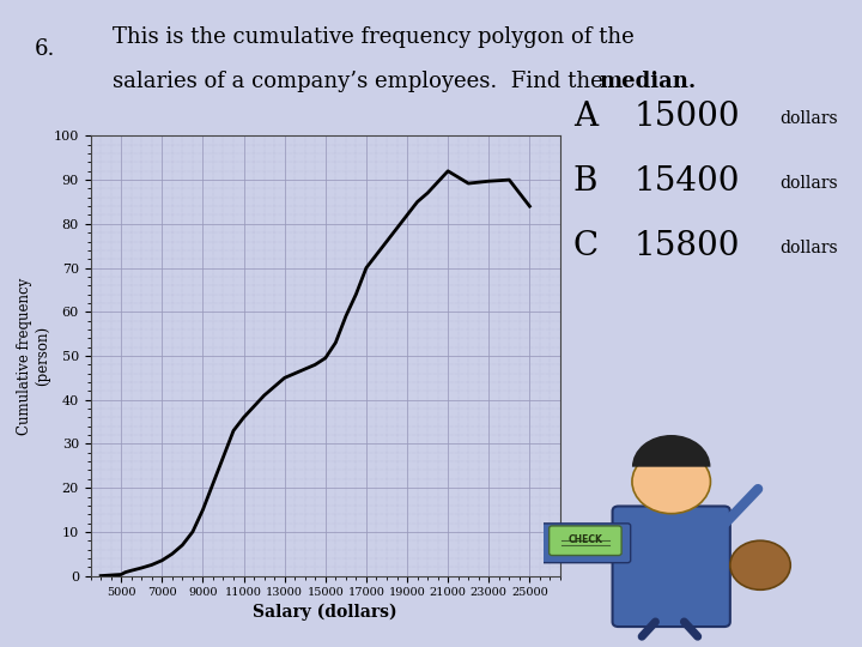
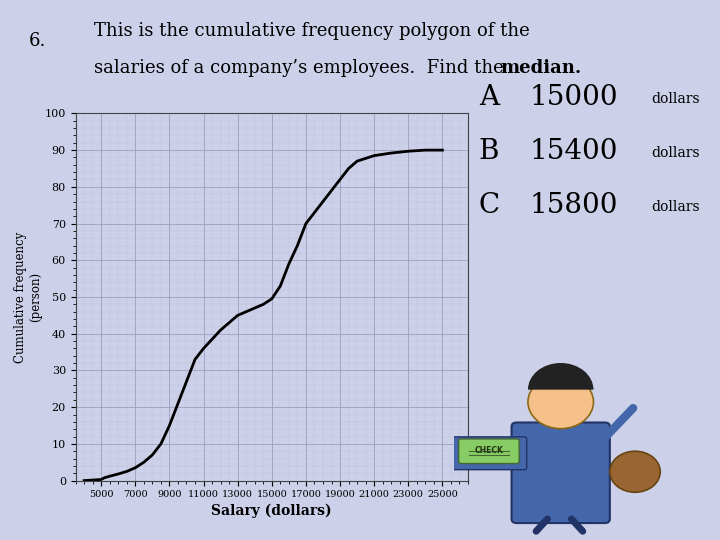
21000: 92.0 -> 88.5
25000: 84.0 -> 90.0
